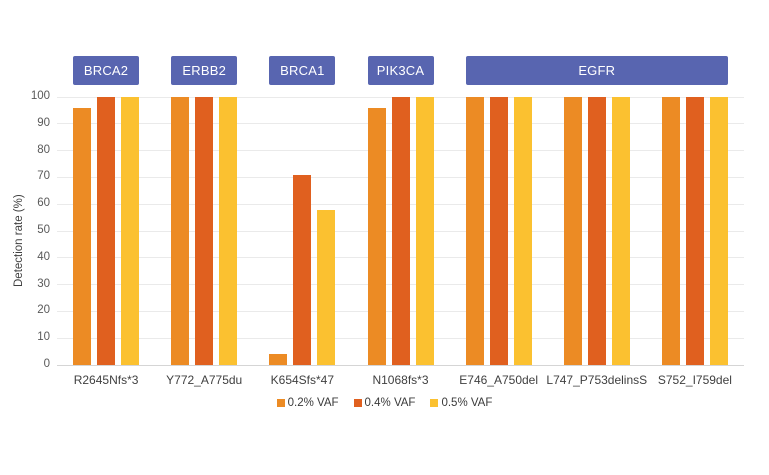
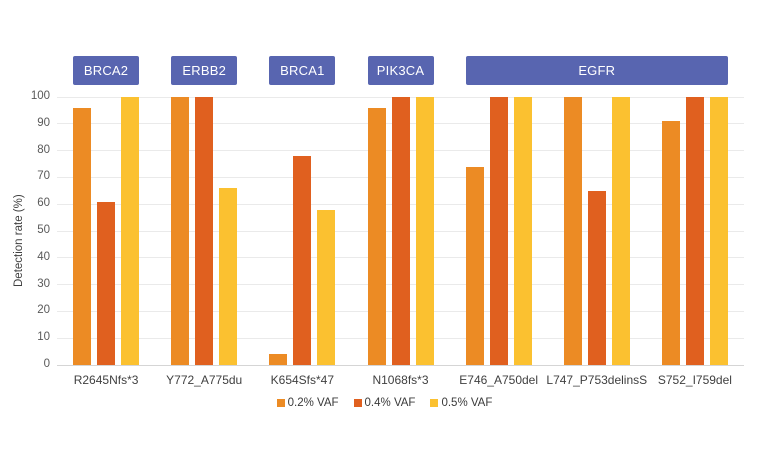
0.4% VAF/R2645Nfs*3: 100 -> 61
0.5% VAF/Y772_A775du: 100 -> 66
0.4% VAF/K654Sfs*47: 71 -> 78
0.2% VAF/E746_A750del: 100 -> 74
0.4% VAF/L747_P753delinsS: 100 -> 65
0.2% VAF/S752_I759del: 100 -> 91
